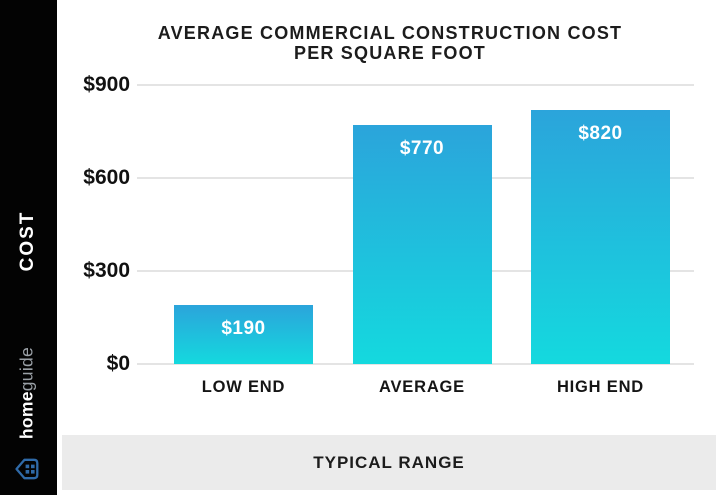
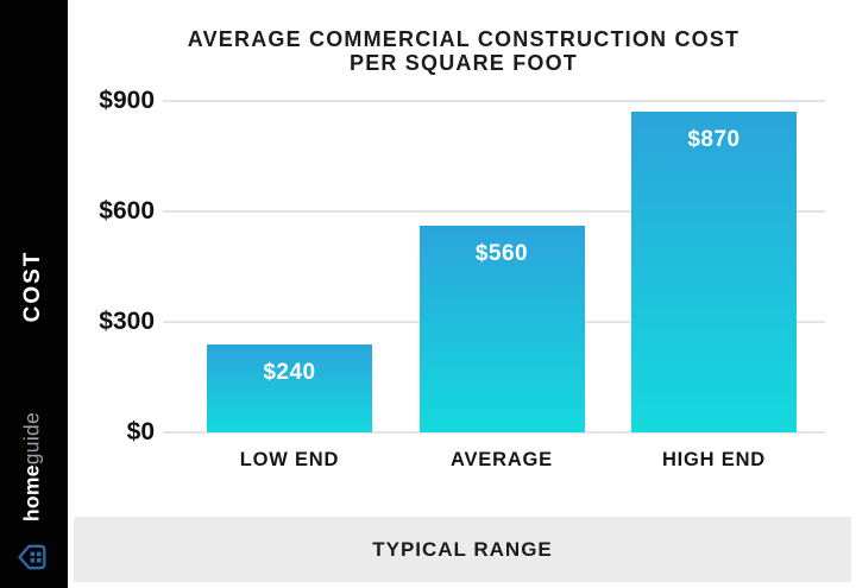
LOW END: $190 -> $240
AVERAGE: $770 -> $560
HIGH END: $820 -> $870
